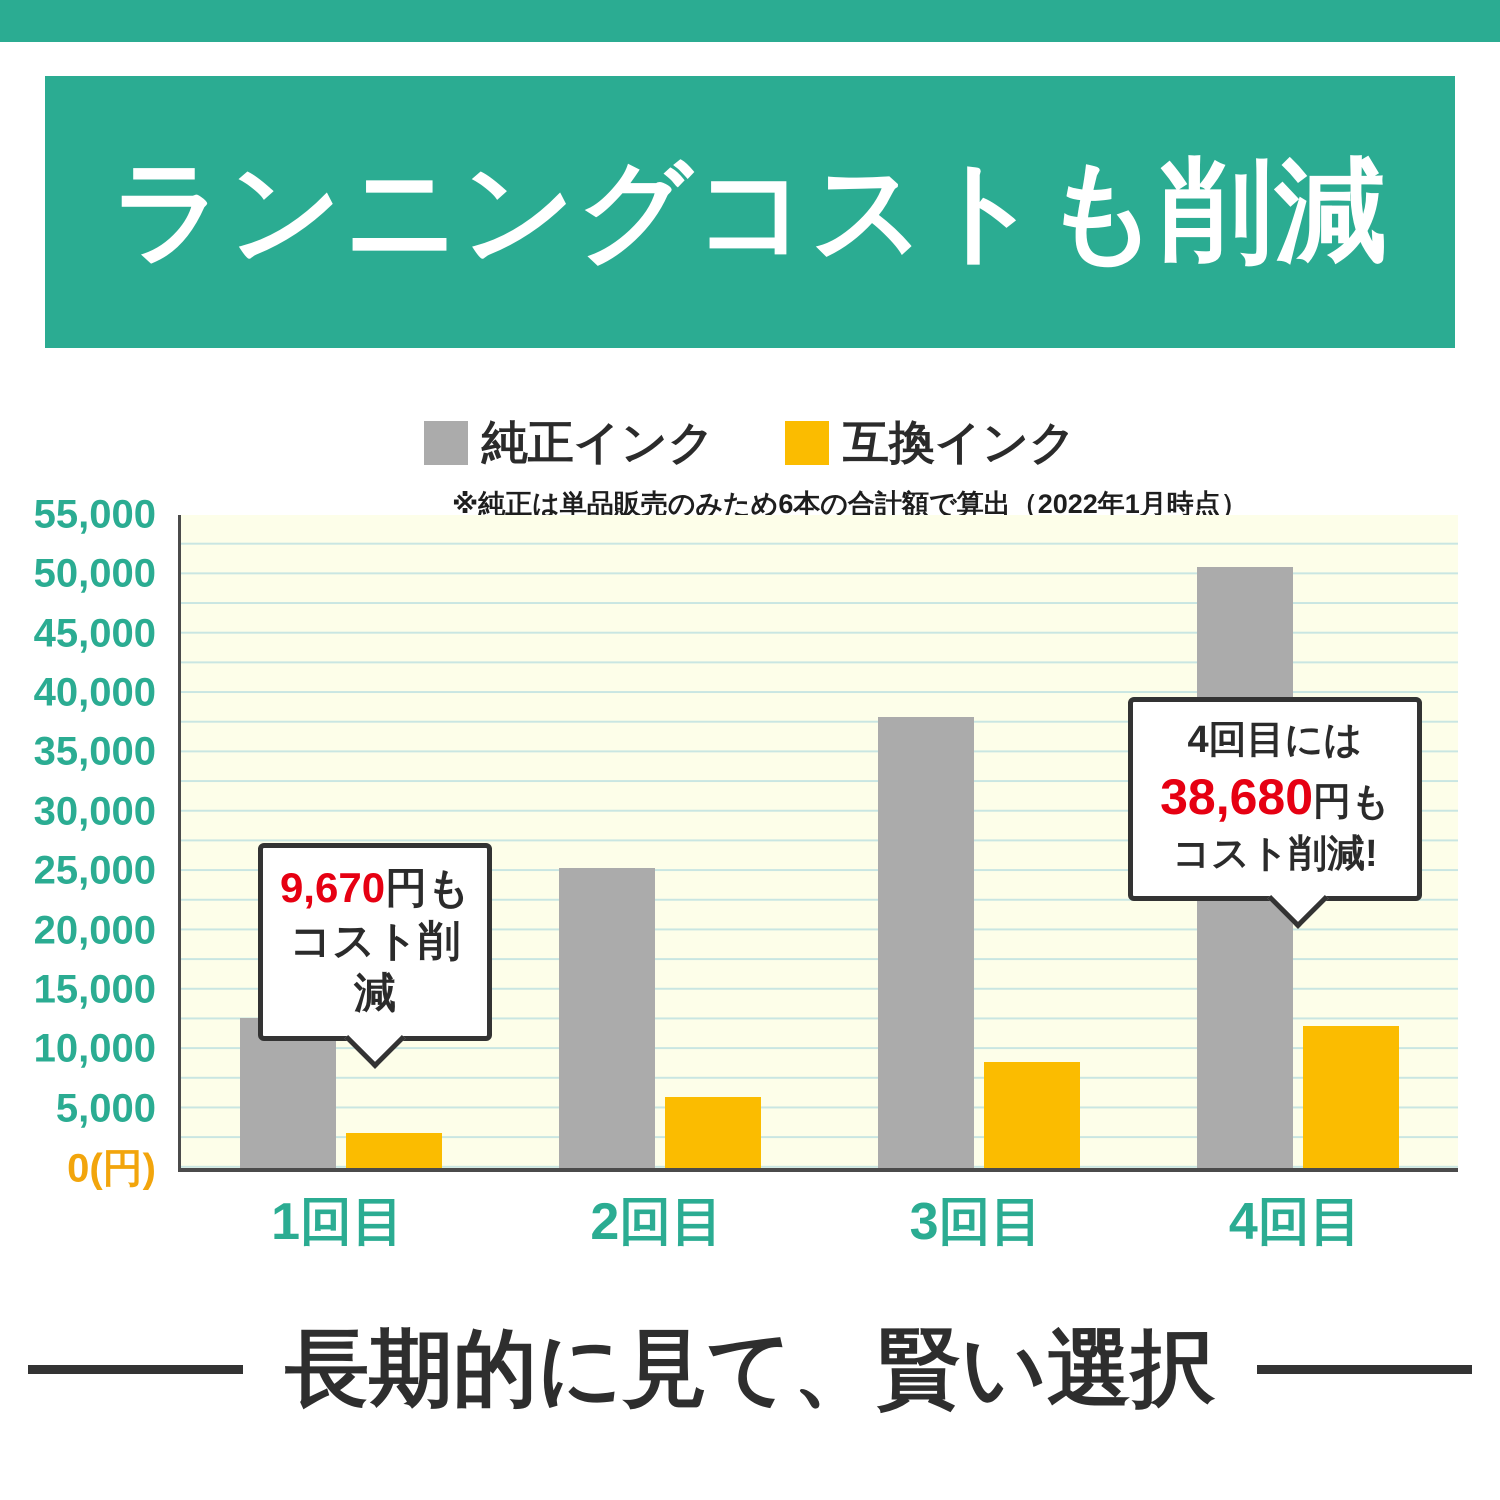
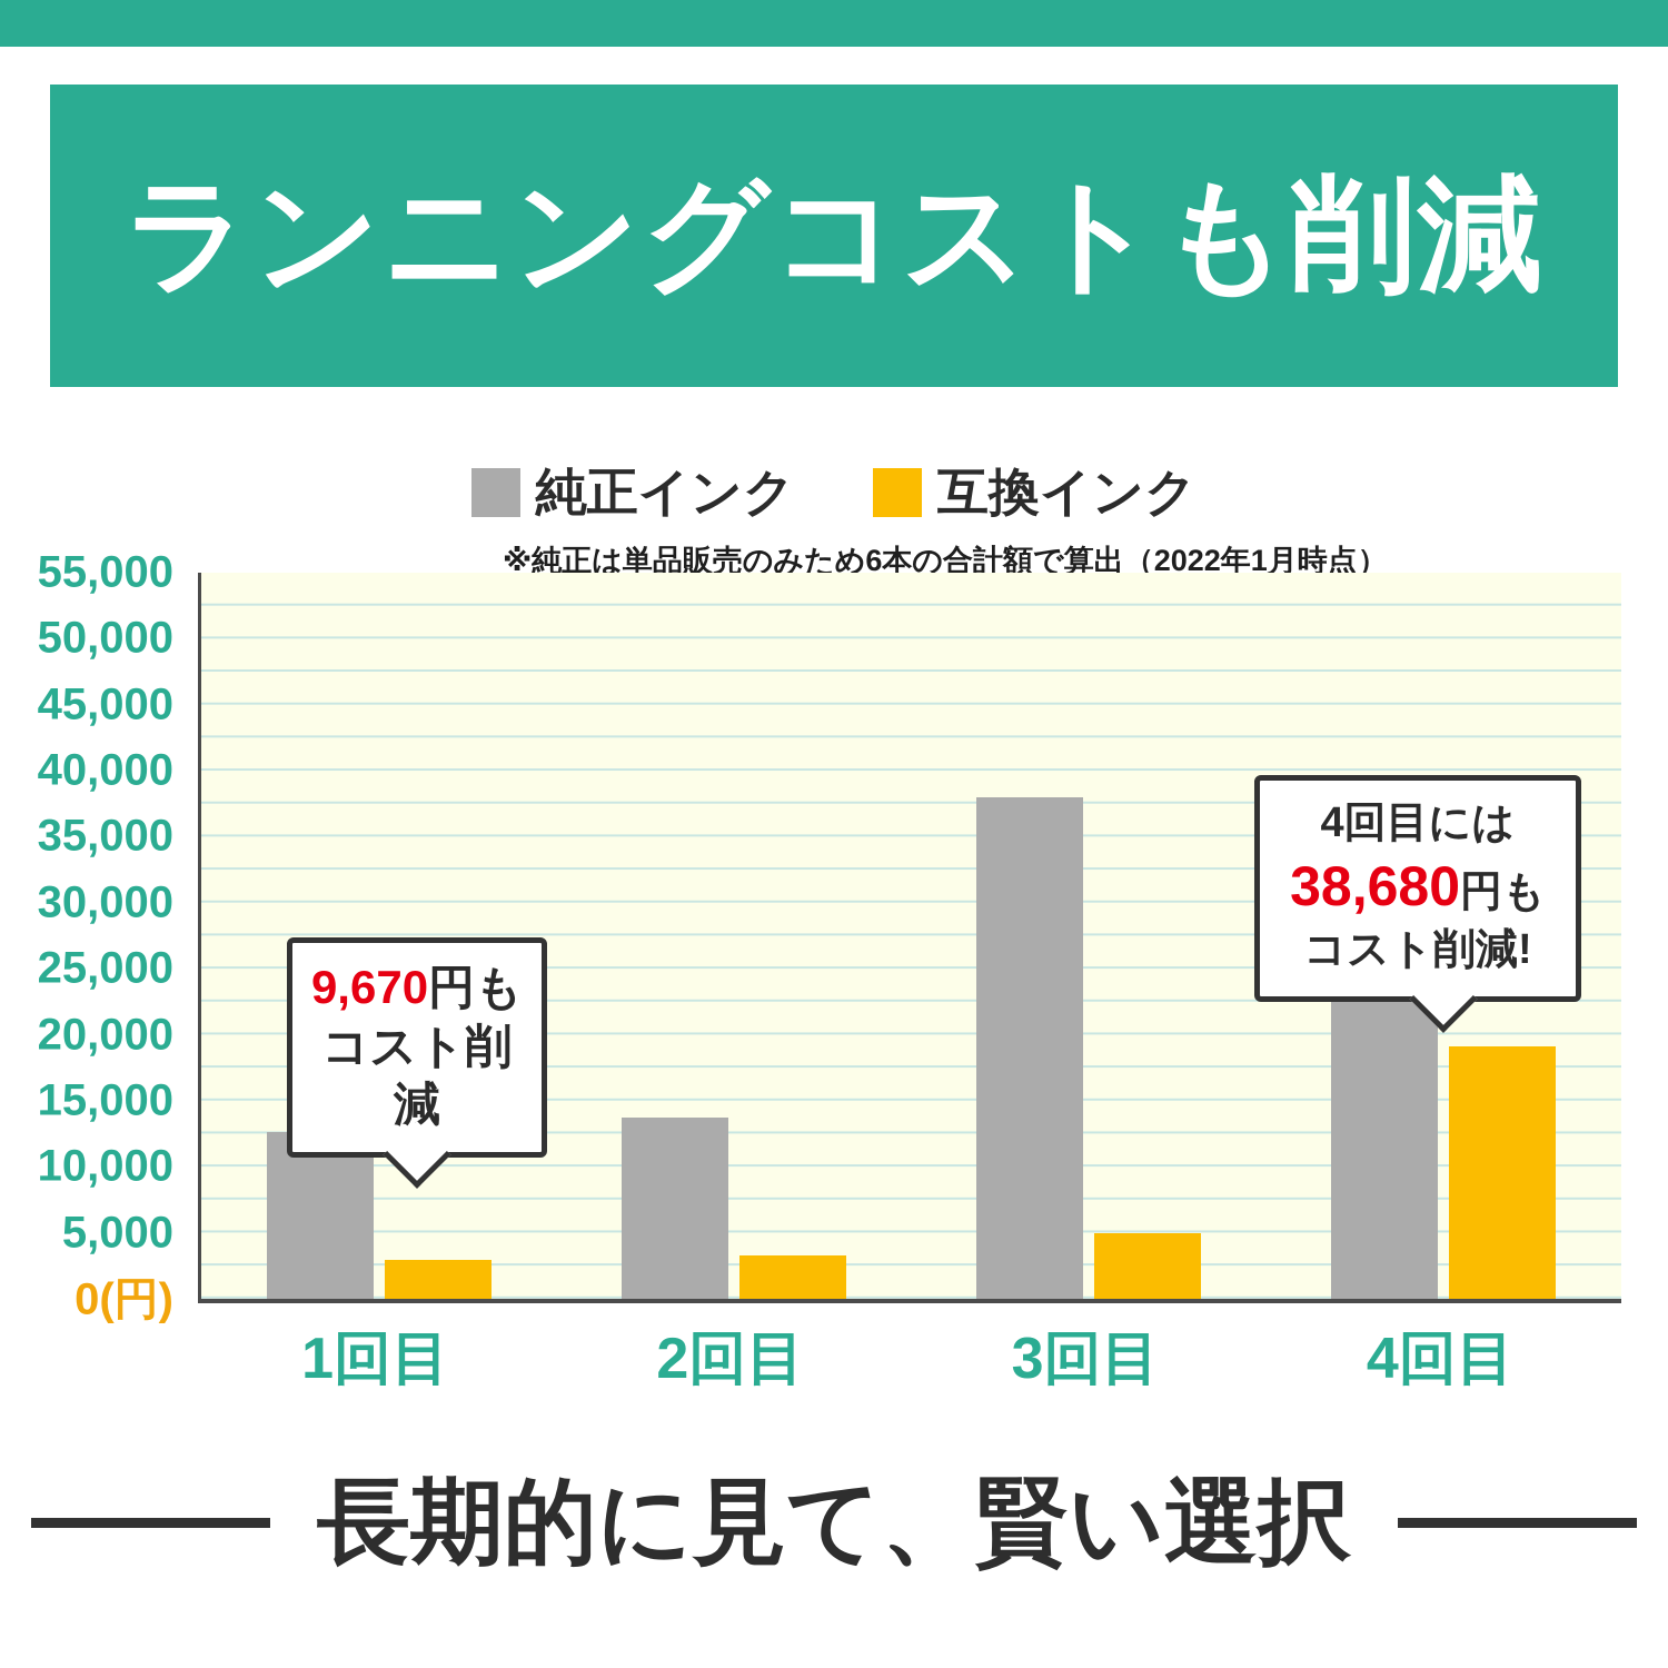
純正インク/2回目: 25300 -> 13700
互換インク/2回目: 6000 -> 3300
互換インク/3回目: 8900 -> 5000
純正インク/4回目: 50600 -> 38700
互換インク/4回目: 11900 -> 19100
